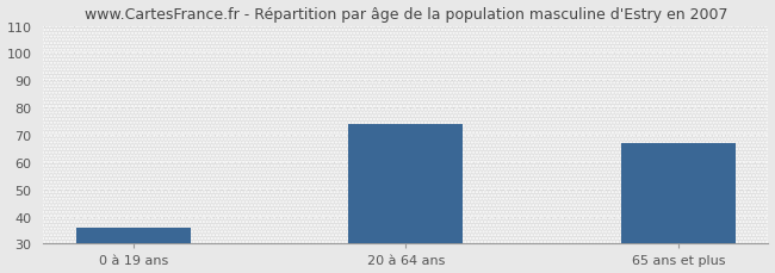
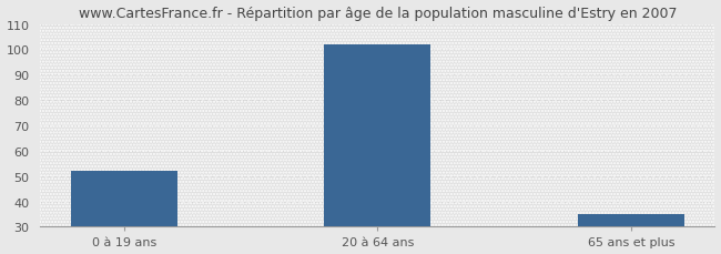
0 à 19 ans: 36 -> 52
20 à 64 ans: 74 -> 102
65 ans et plus: 67 -> 35
